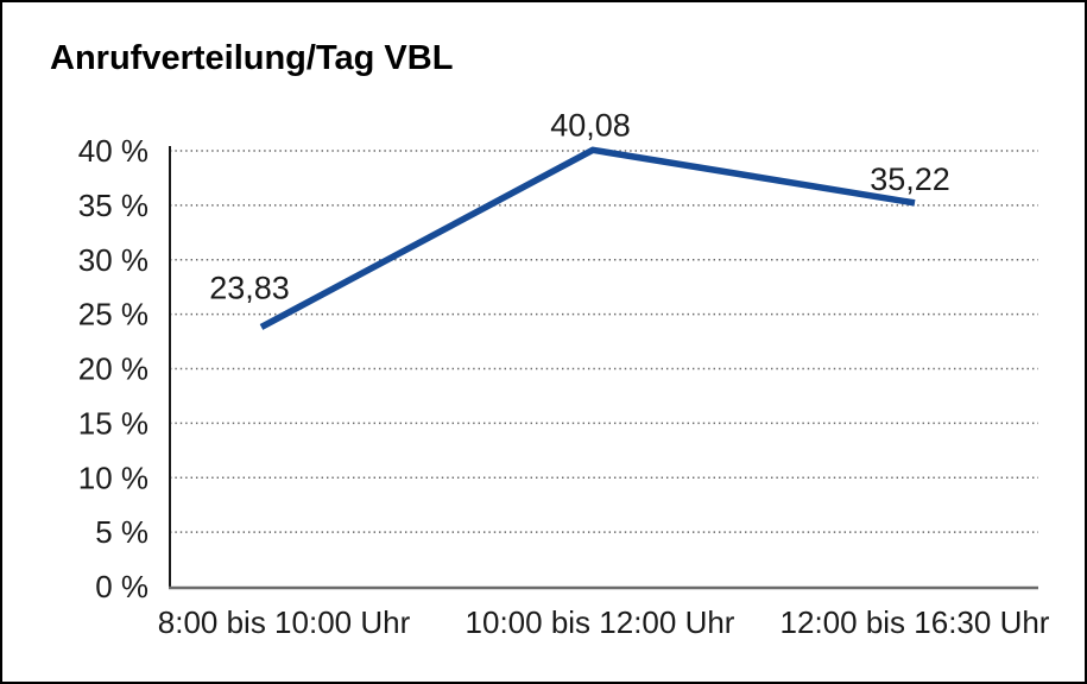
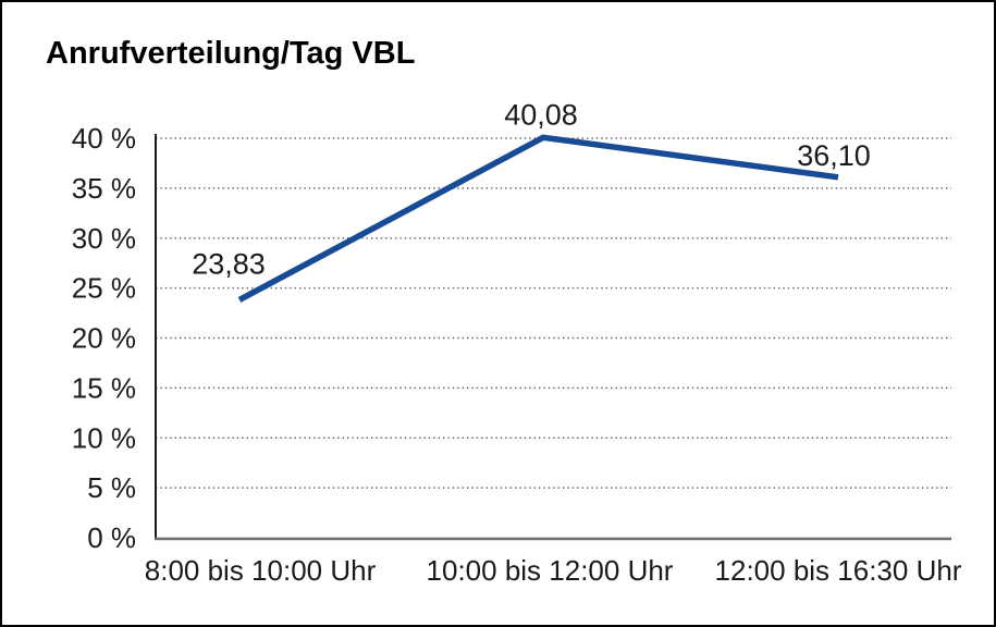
12:00 bis 16:30 Uhr: 35,22 -> 36,10
